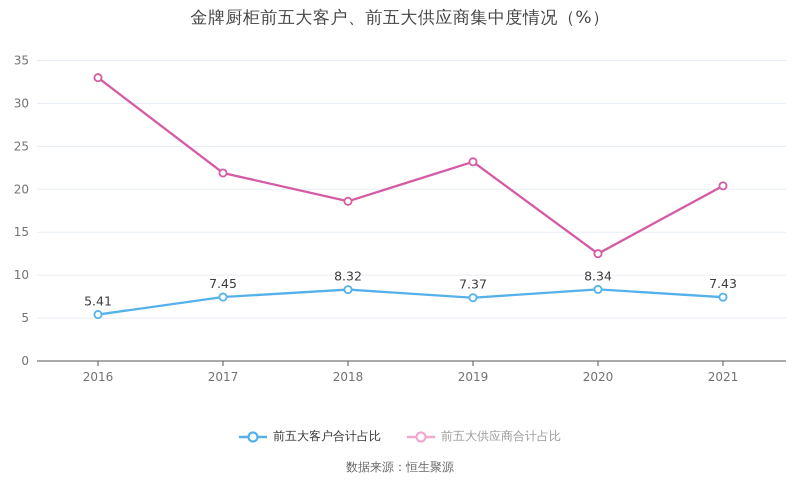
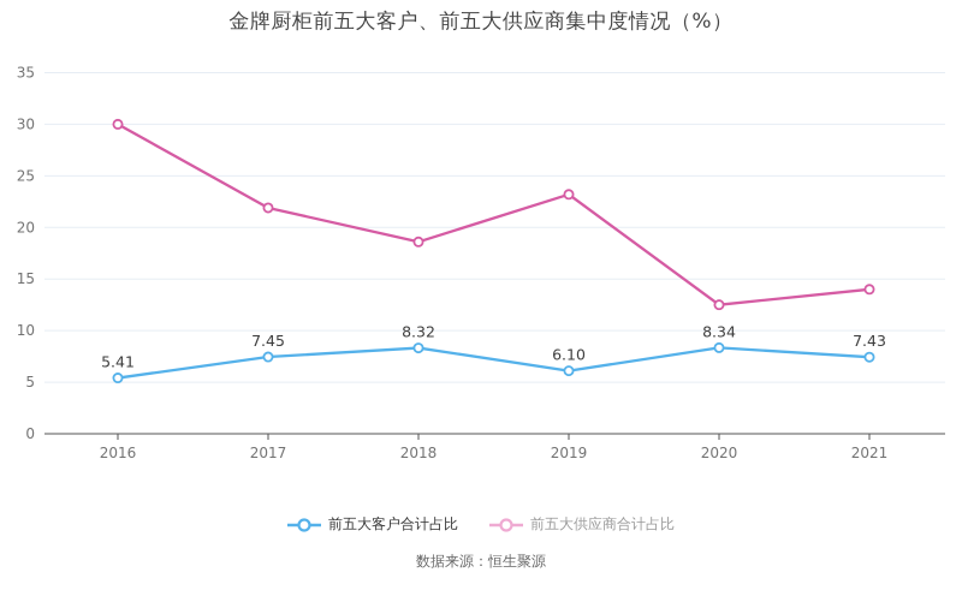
前五大供应商合计占比/2016: 33 -> 30
前五大客户合计占比/2019: 7.37 -> 6.10
前五大供应商合计占比/2021: 20 -> 14
